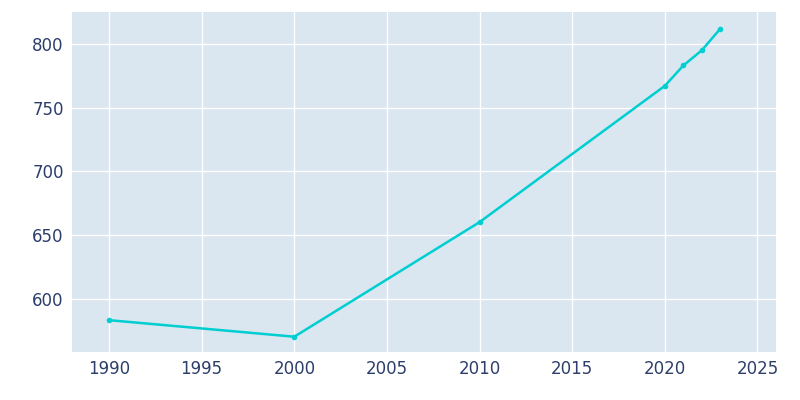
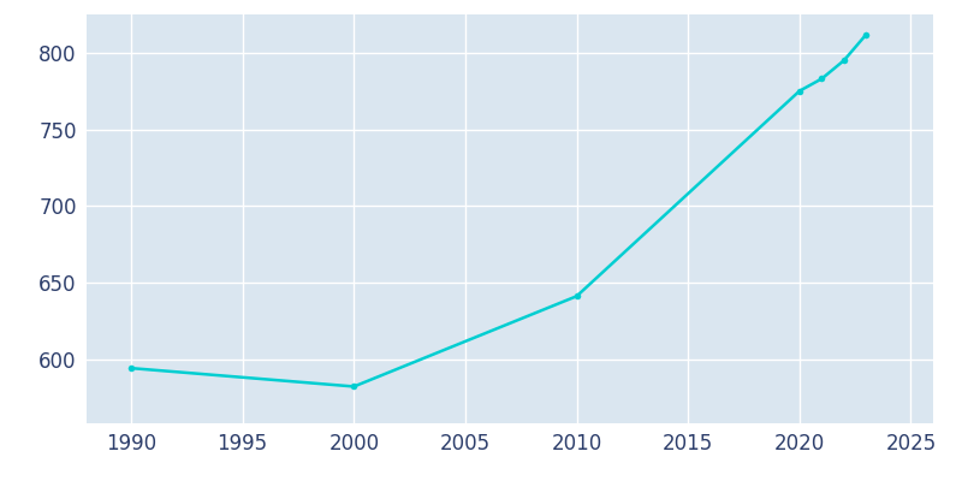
1990: 583 -> 594
2000: 570 -> 582
2010: 660 -> 641
2020: 767 -> 775
